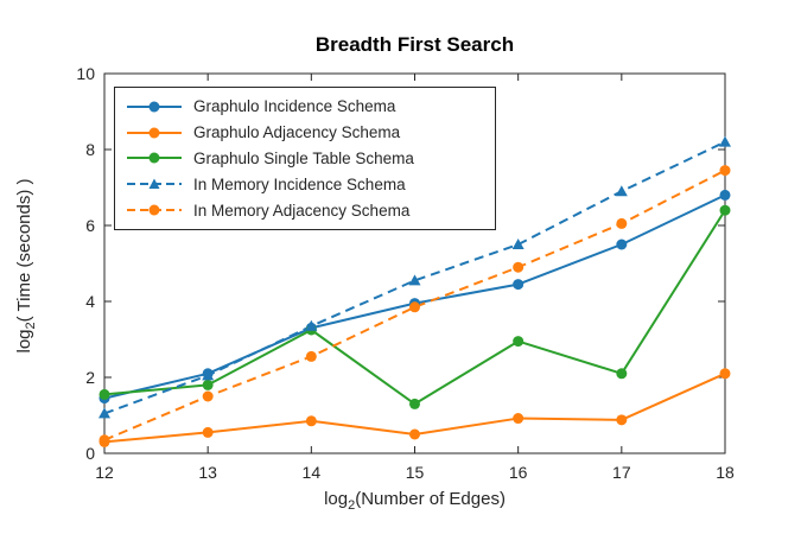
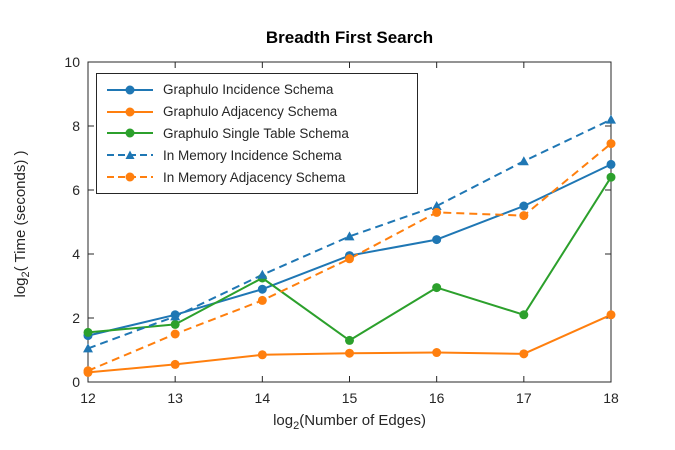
Graphulo Incidence Schema/14: 3.3 -> 2.9
Graphulo Adjacency Schema/15: 0.5 -> 0.9
In Memory Adjacency Schema/16: 4.9 -> 5.3
In Memory Adjacency Schema/17: 6.0 -> 5.2
